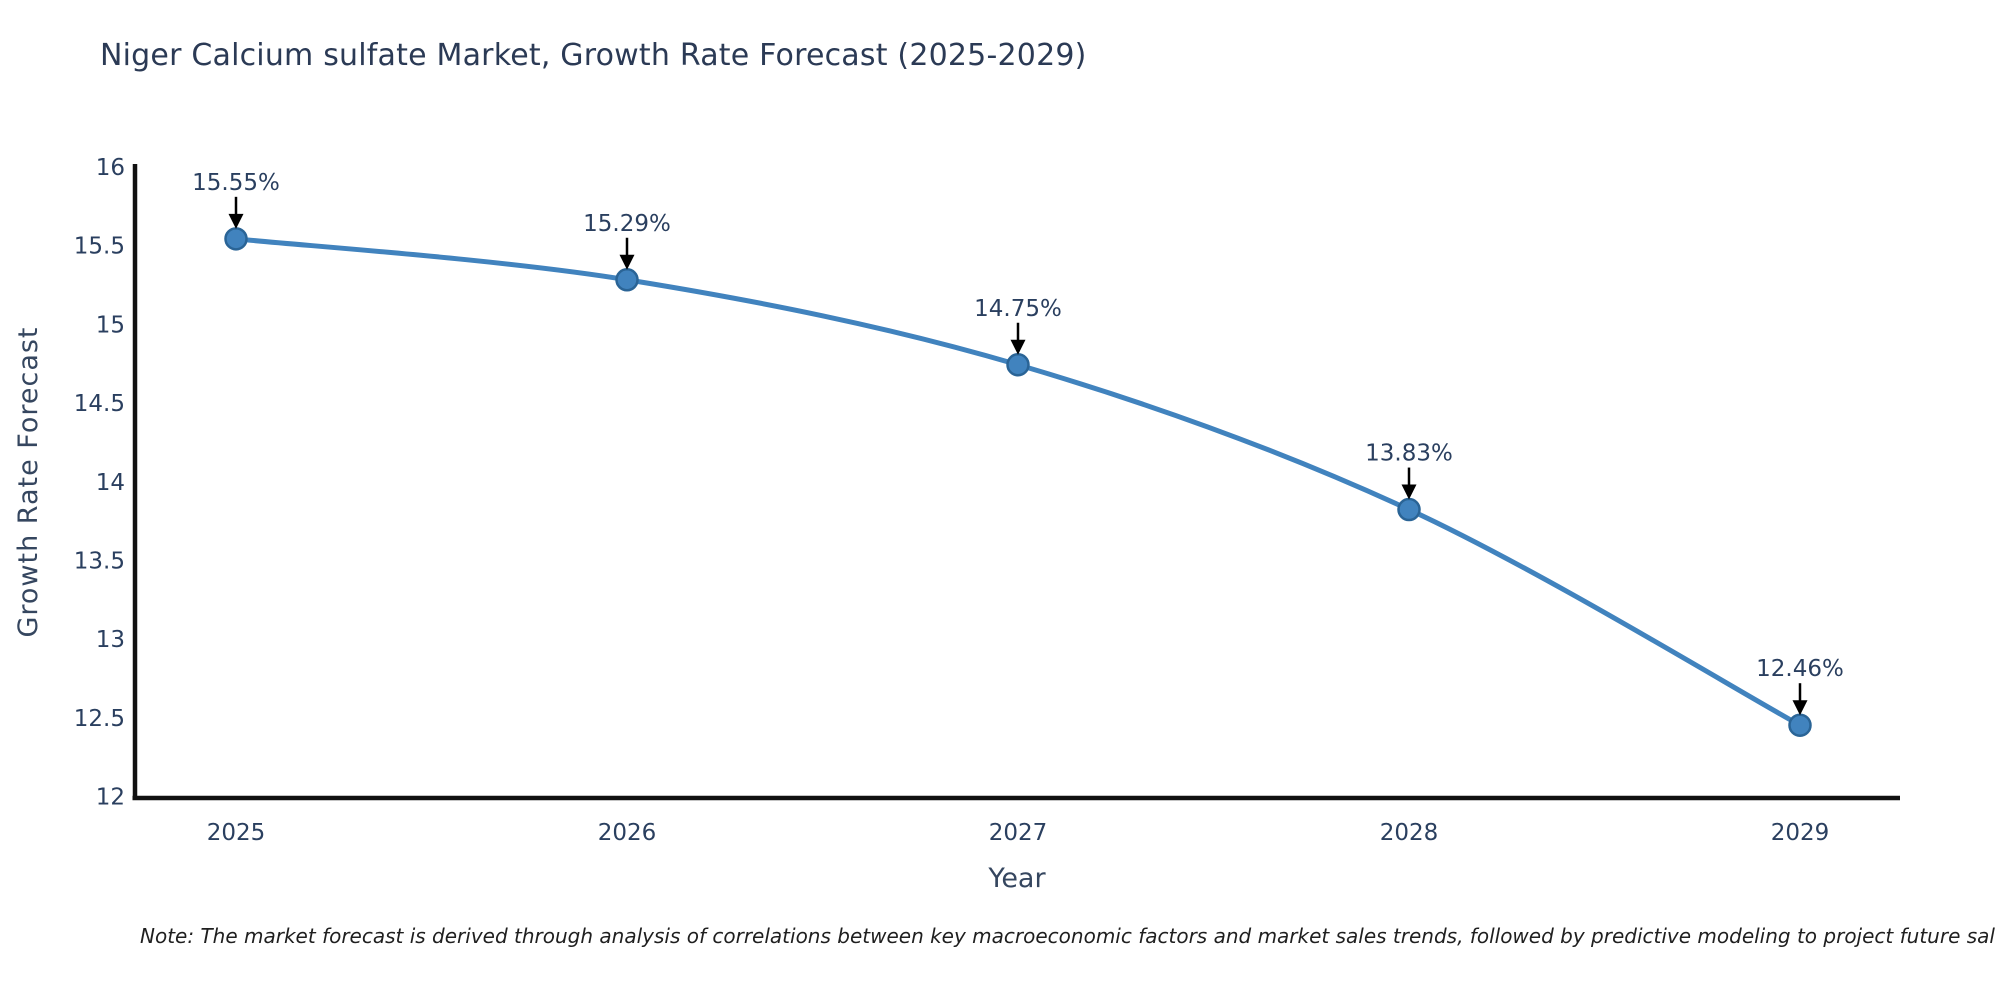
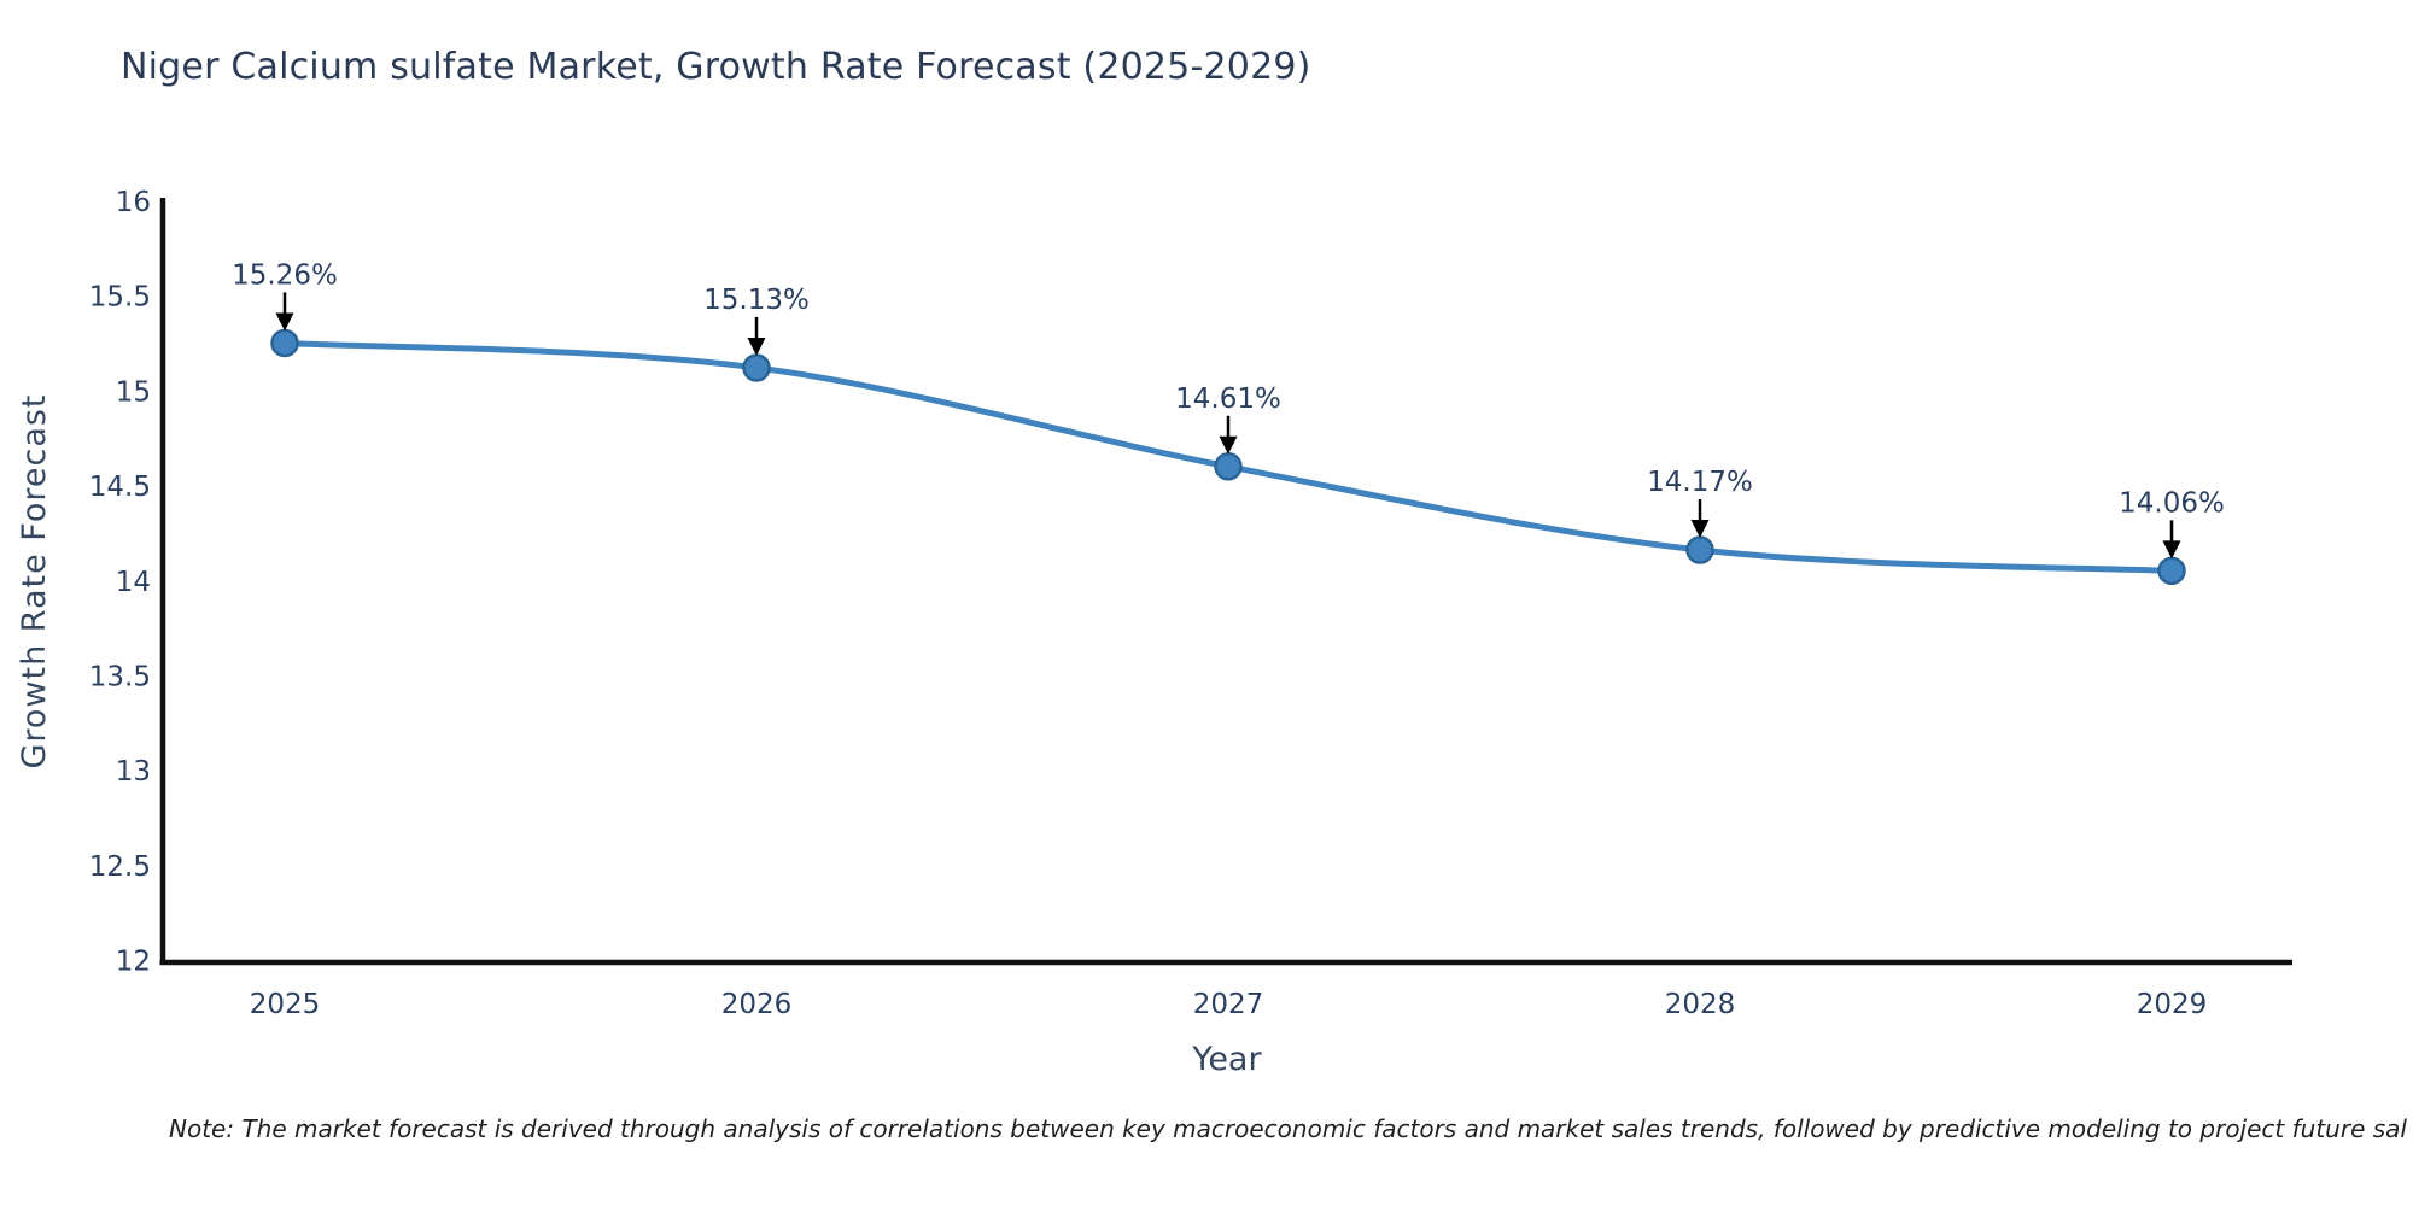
2025: 15.55% -> 15.26%
2026: 15.29% -> 15.13%
2027: 14.75% -> 14.61%
2028: 13.83% -> 14.17%
2029: 12.46% -> 14.06%
